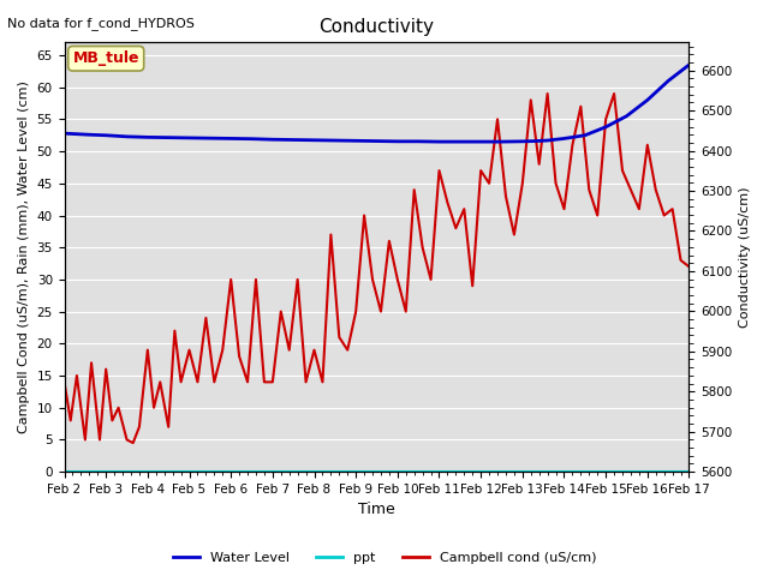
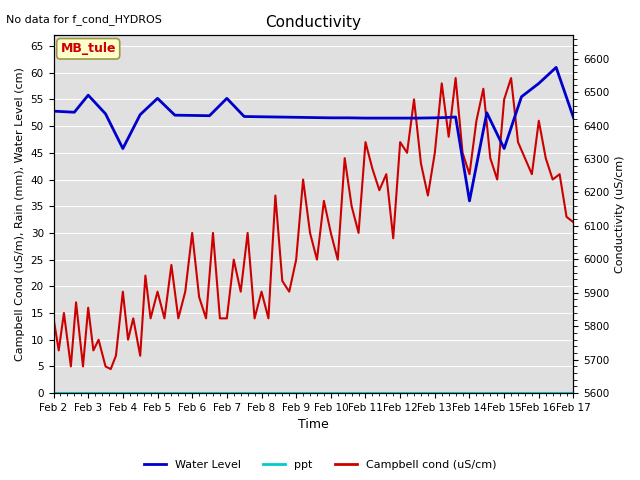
Water Level/Feb 3: 52.5 -> 55.8
Water Level/Feb 4: 52.2 -> 45.8
Water Level/Feb 5: 52.1 -> 55.2
Water Level/Feb 7: 51.9 -> 55.2
Water Level/Feb 14: 52.0 -> 36.0
Water Level/Feb 15: 53.8 -> 45.8
Water Level/Feb 17: 63.5 -> 51.6
